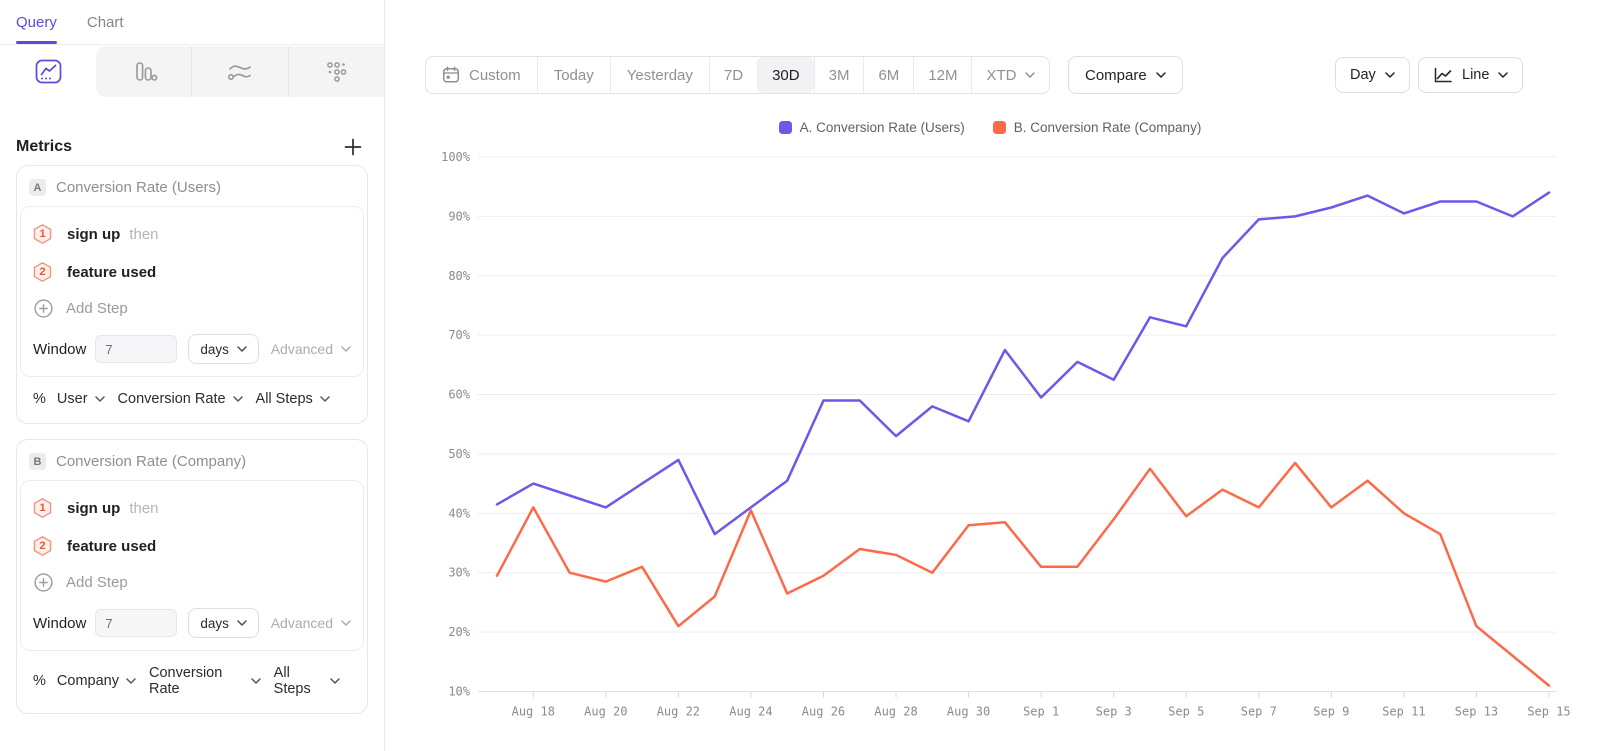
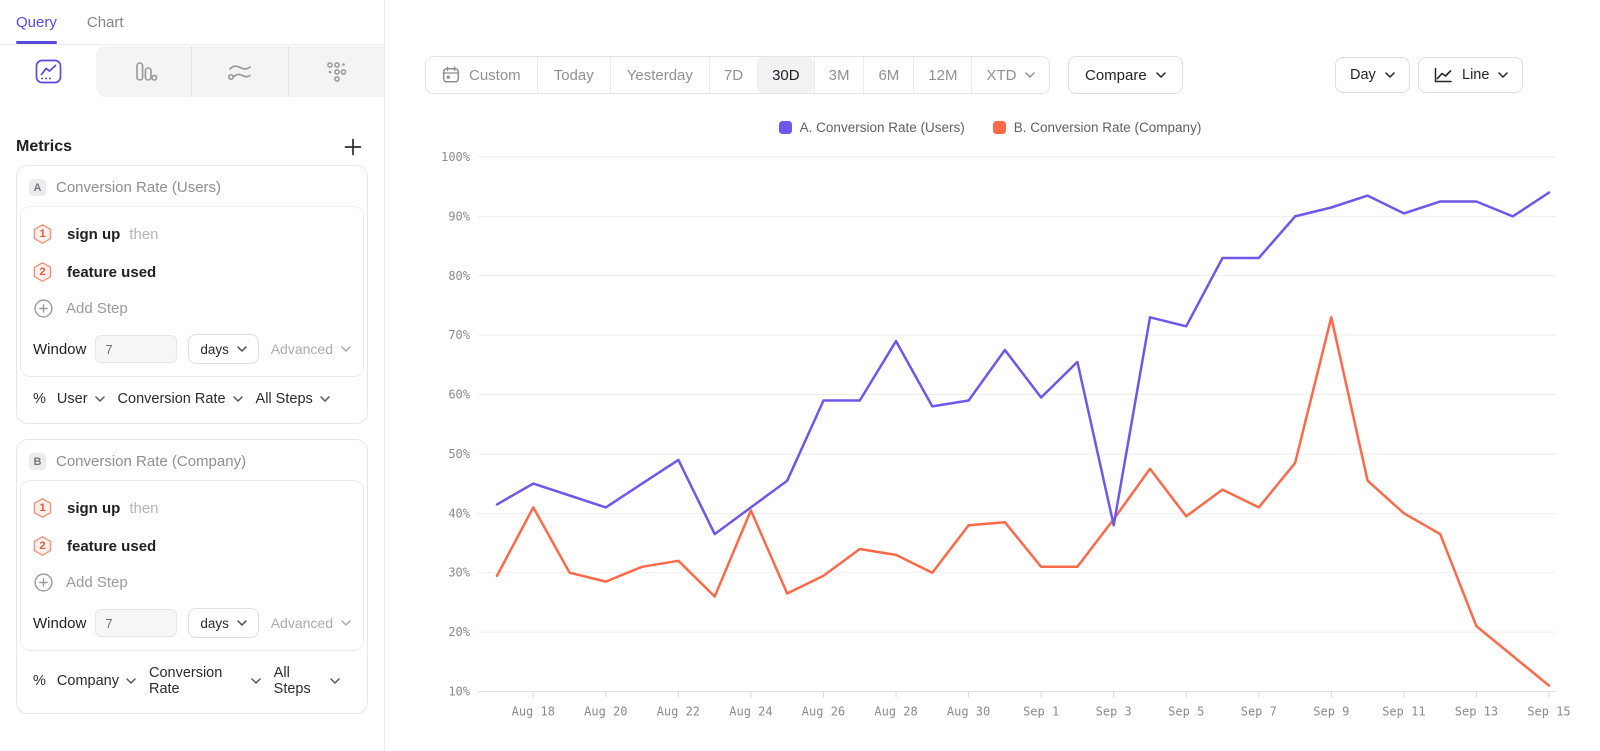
B. Conversion Rate (Company)/Aug 22: 21% -> 32%
A. Conversion Rate (Users)/Aug 28: 53% -> 69%
A. Conversion Rate (Users)/Aug 30: 56% -> 59%
A. Conversion Rate (Users)/Sep 3: 62% -> 38%
A. Conversion Rate (Users)/Sep 7: 90% -> 83%
B. Conversion Rate (Company)/Sep 9: 41% -> 73%
